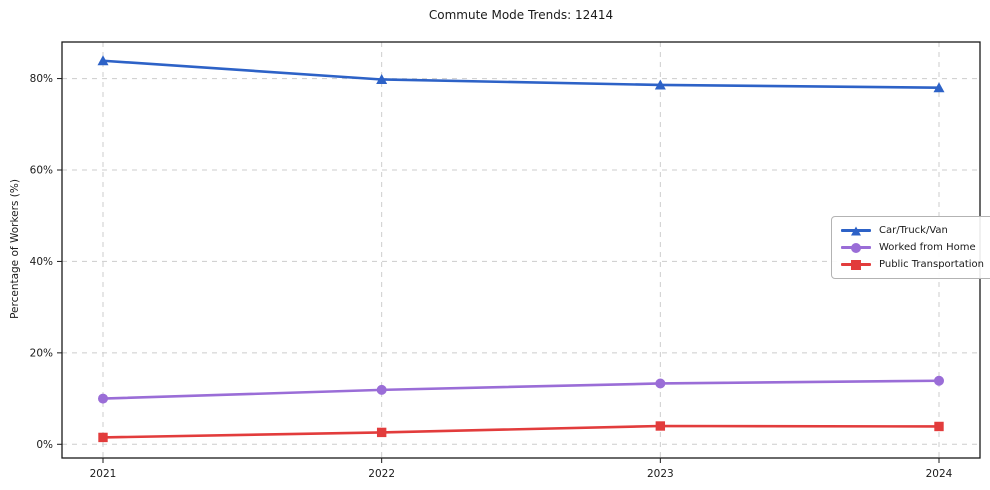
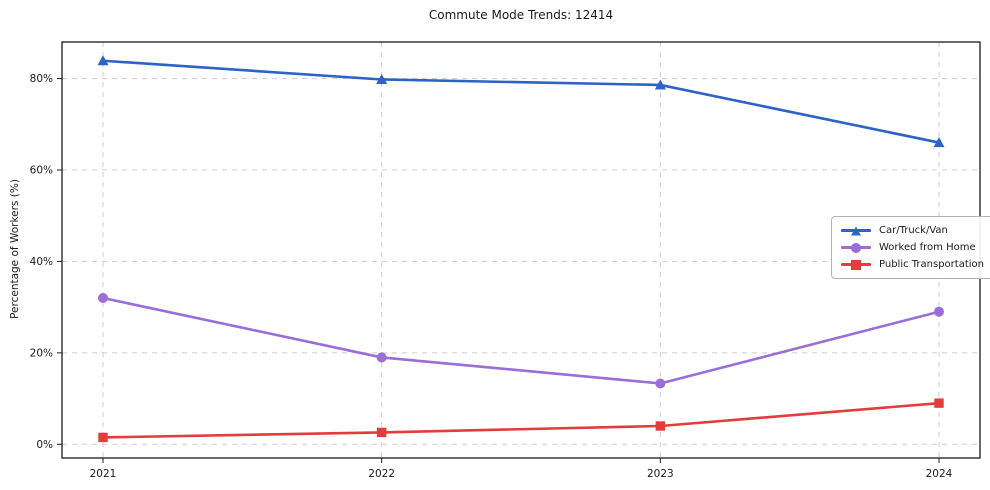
Worked from Home/2021: 10% -> 32%
Worked from Home/2022: 12% -> 19%
Car/Truck/Van/2024: 78% -> 66%
Worked from Home/2024: 14% -> 29%
Public Transportation/2024: 4% -> 9%
